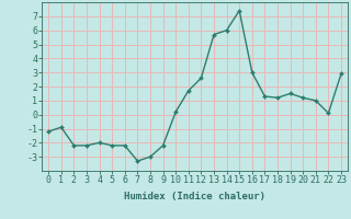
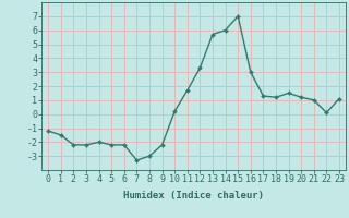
1: -0.9 -> -1.5
12: 2.6 -> 3.3
15: 7.4 -> 7.0
23: 2.9 -> 1.1
